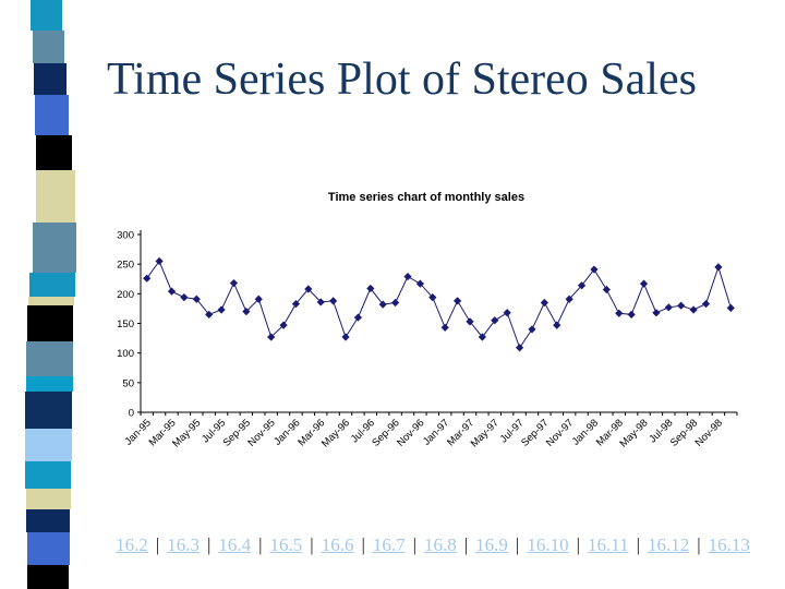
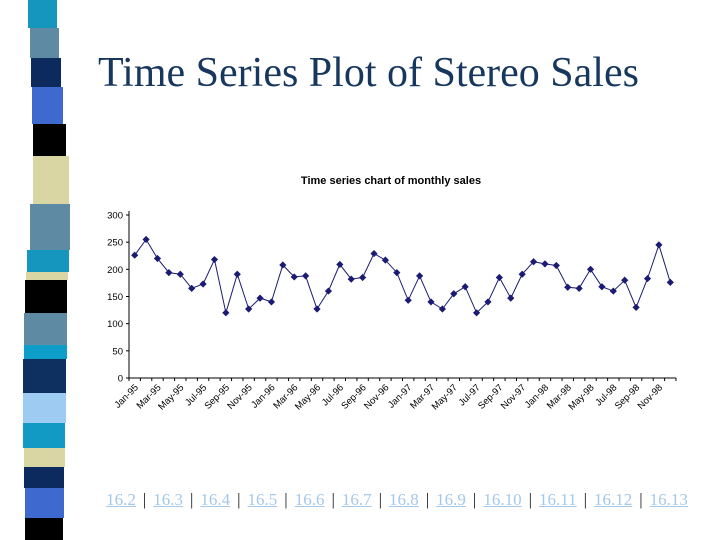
Mar-95: 200 -> 220
Sep-95: 170 -> 120
Jan-96: 180 -> 140
Mar-97: 150 -> 140
Jul-97: 110 -> 120
Jan-98: 240 -> 210
May-98: 220 -> 200
Jul-98: 180 -> 160
Sep-98: 170 -> 130
